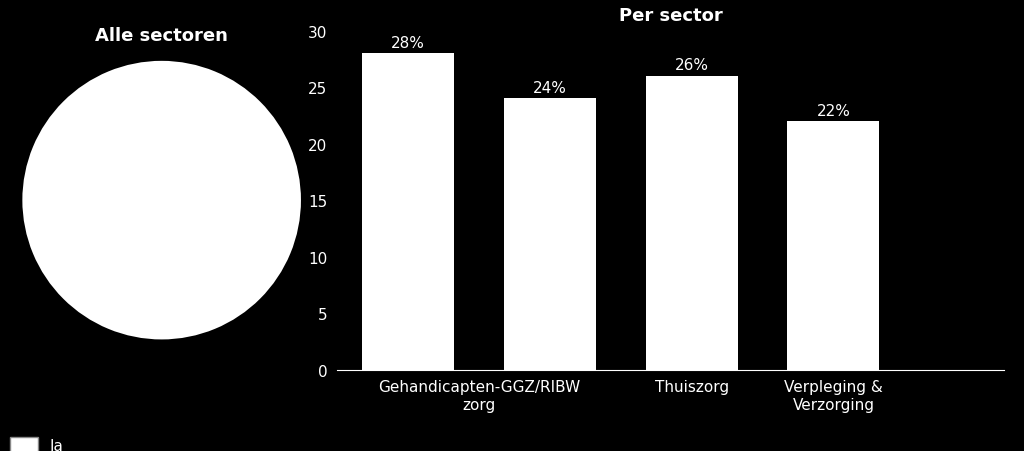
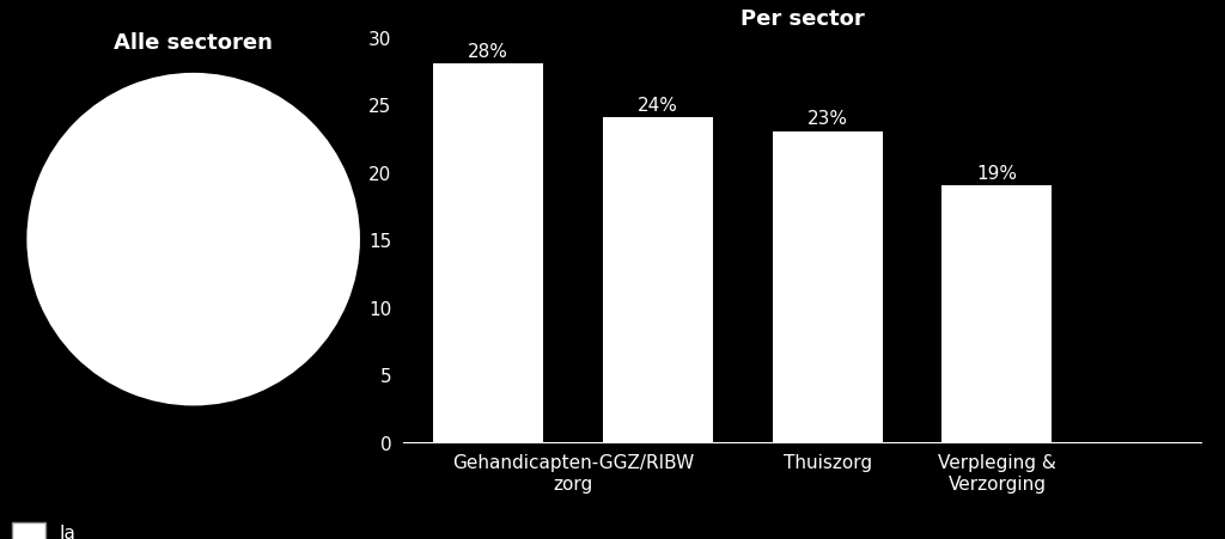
Thuiszorg: 26% -> 23%
Verpleging & Verzorging: 22% -> 19%
